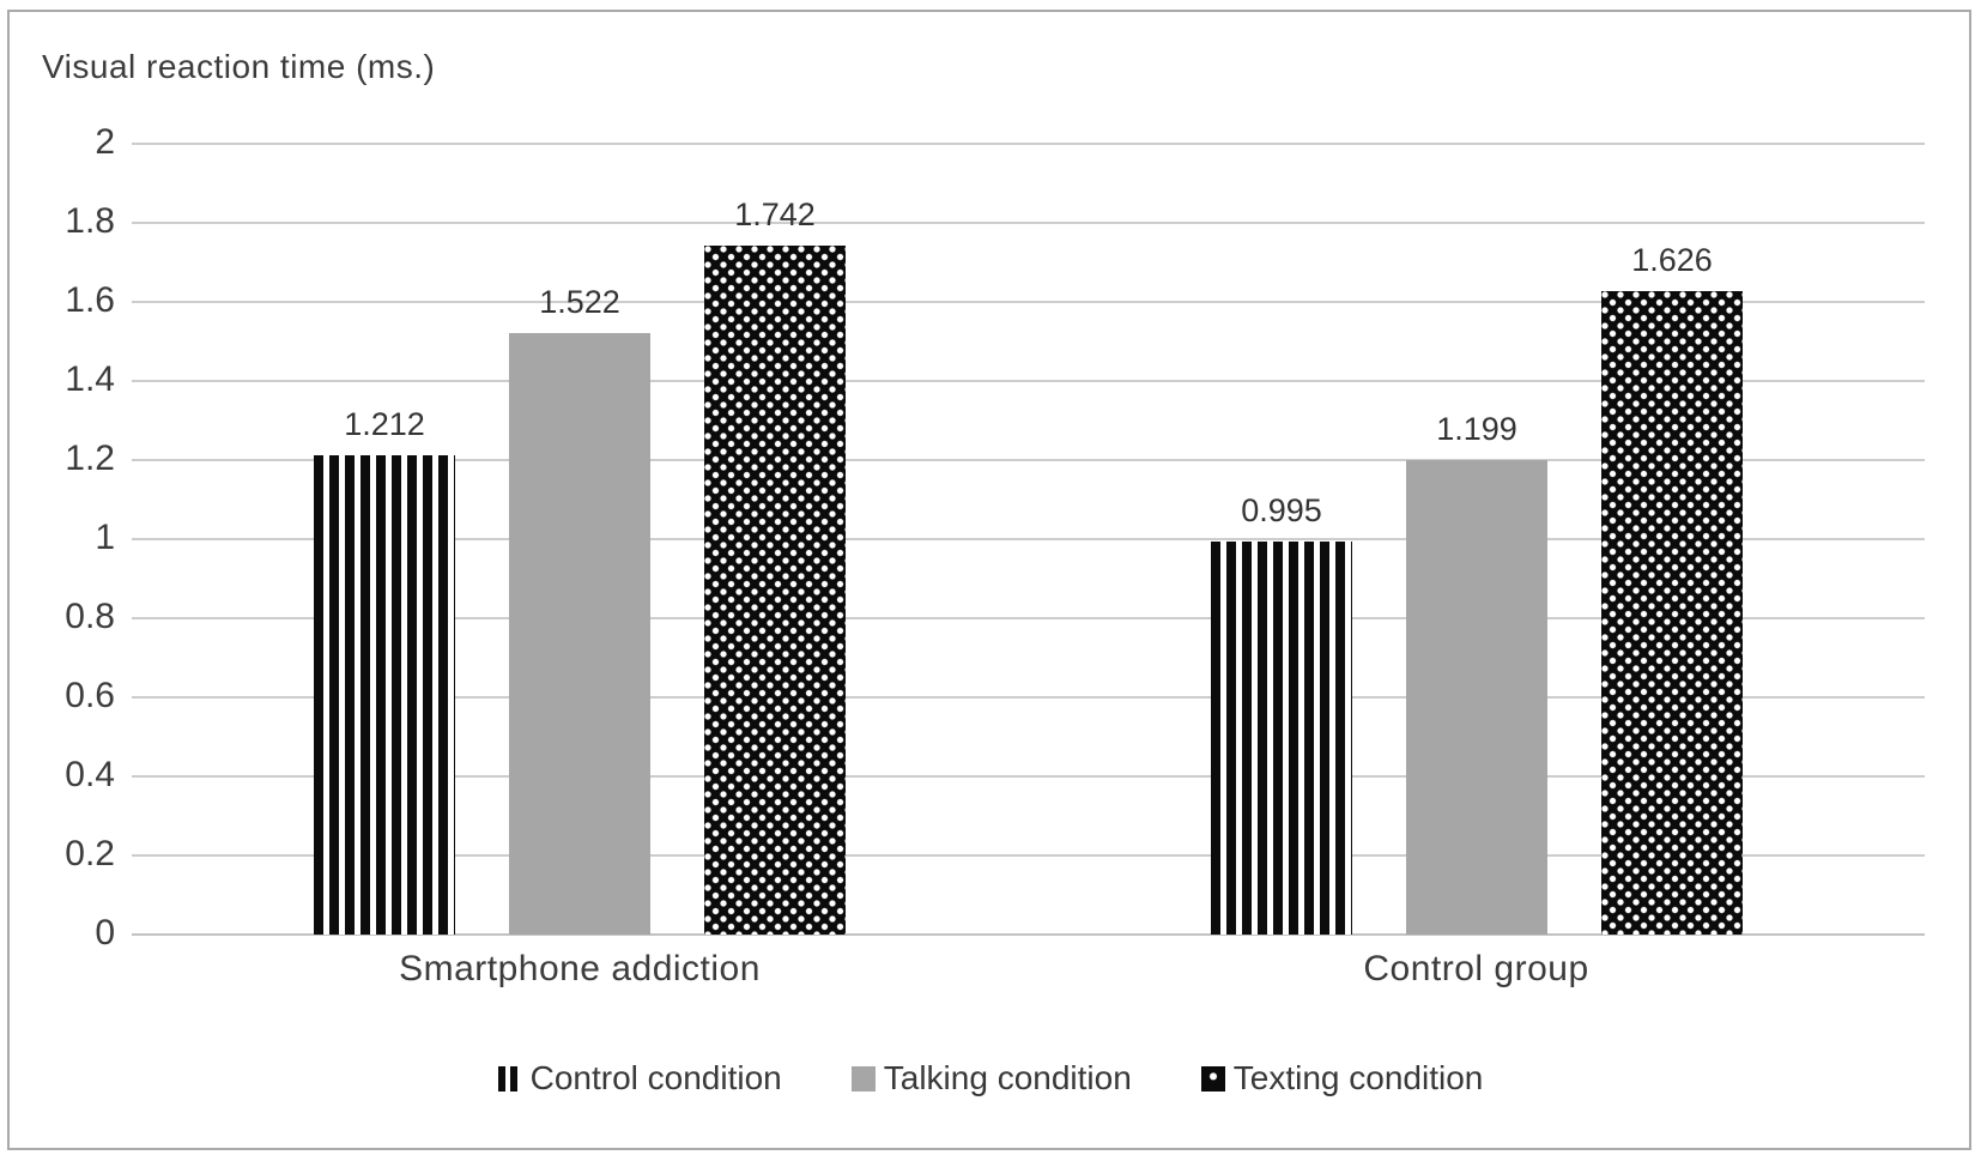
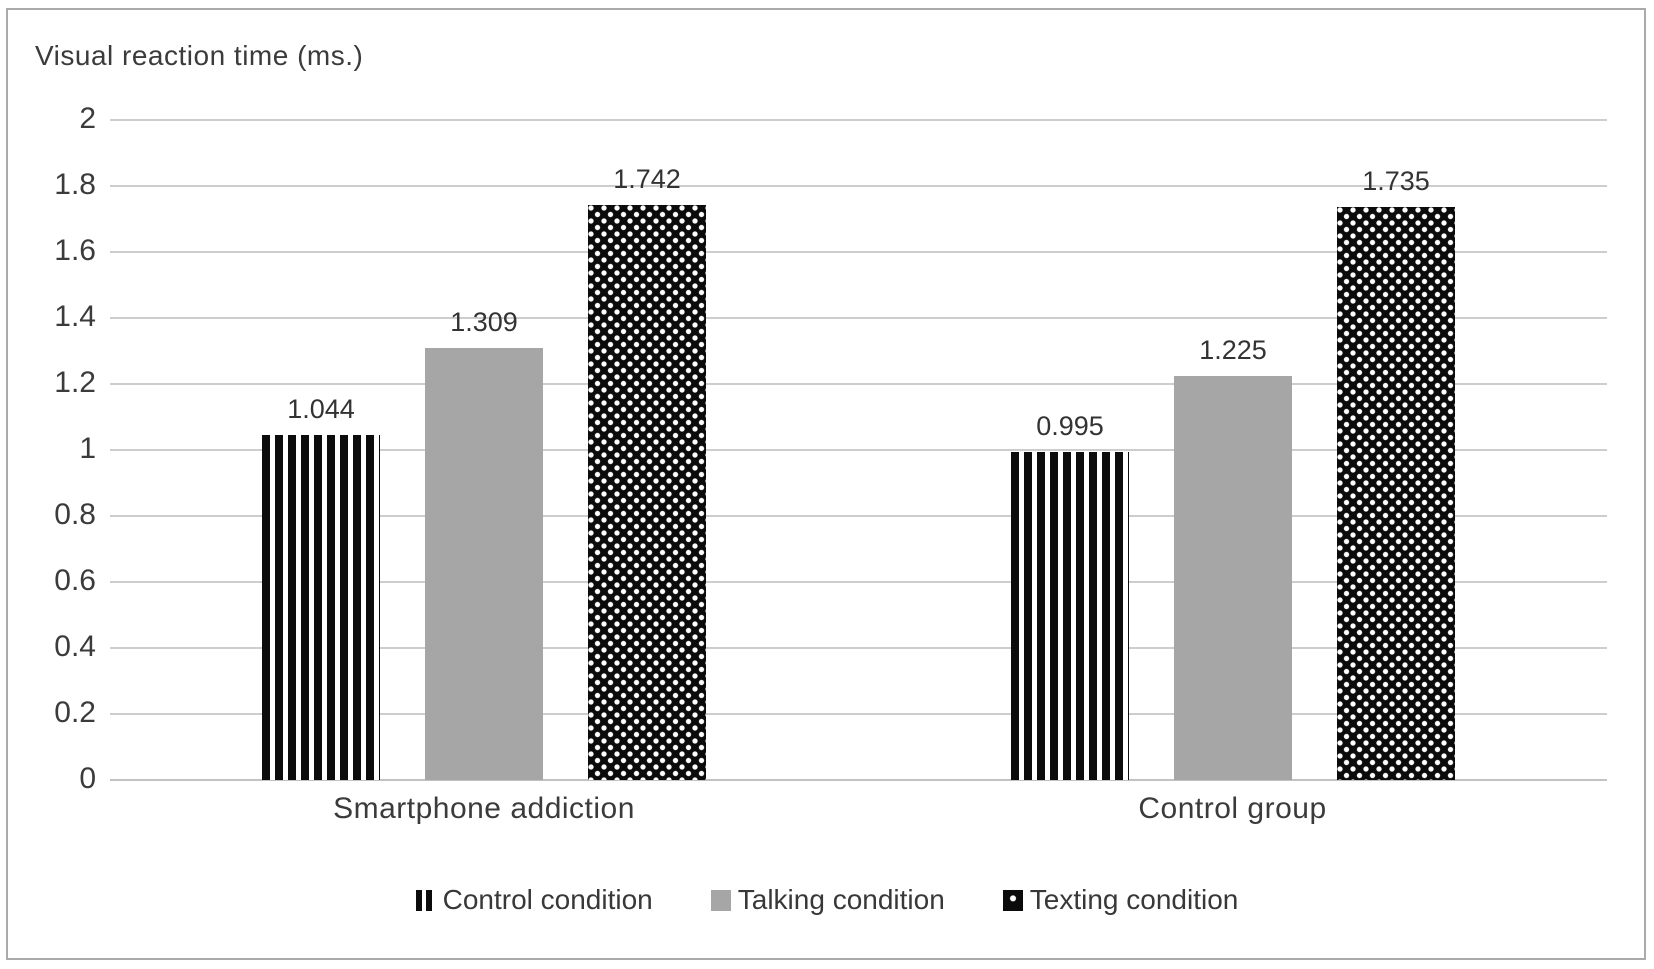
Control condition/Smartphone addiction: 1.212 -> 1.044
Talking condition/Smartphone addiction: 1.522 -> 1.309
Talking condition/Control group: 1.199 -> 1.225
Texting condition/Control group: 1.626 -> 1.735
